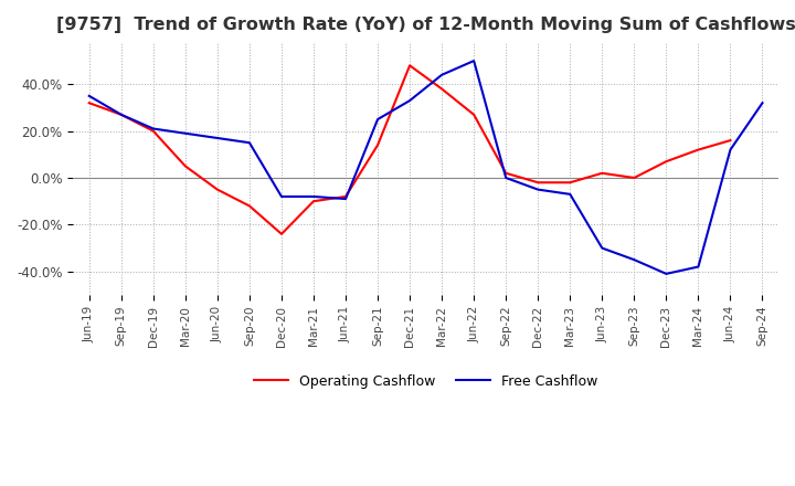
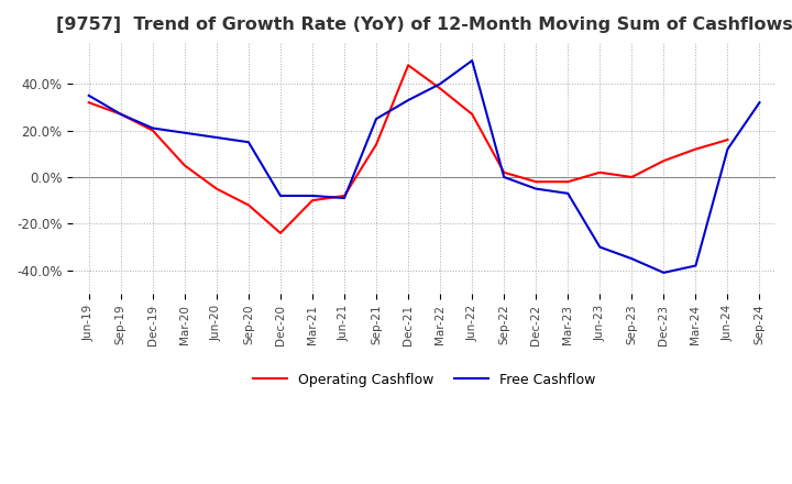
Free Cashflow/Mar-22: 44% -> 40%
